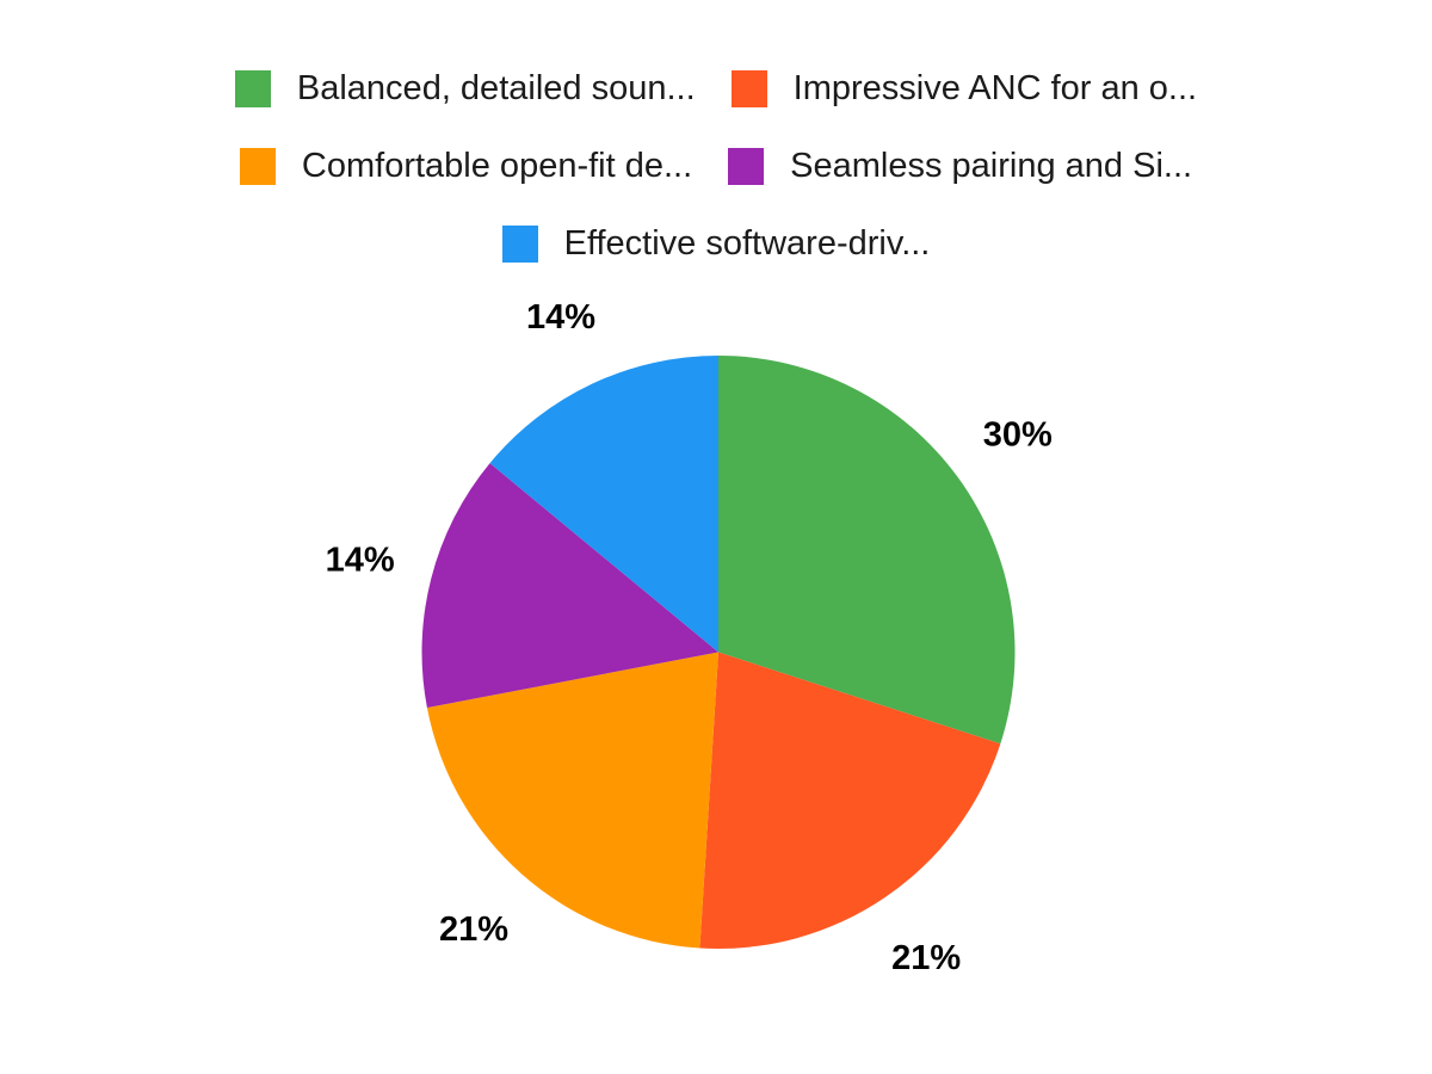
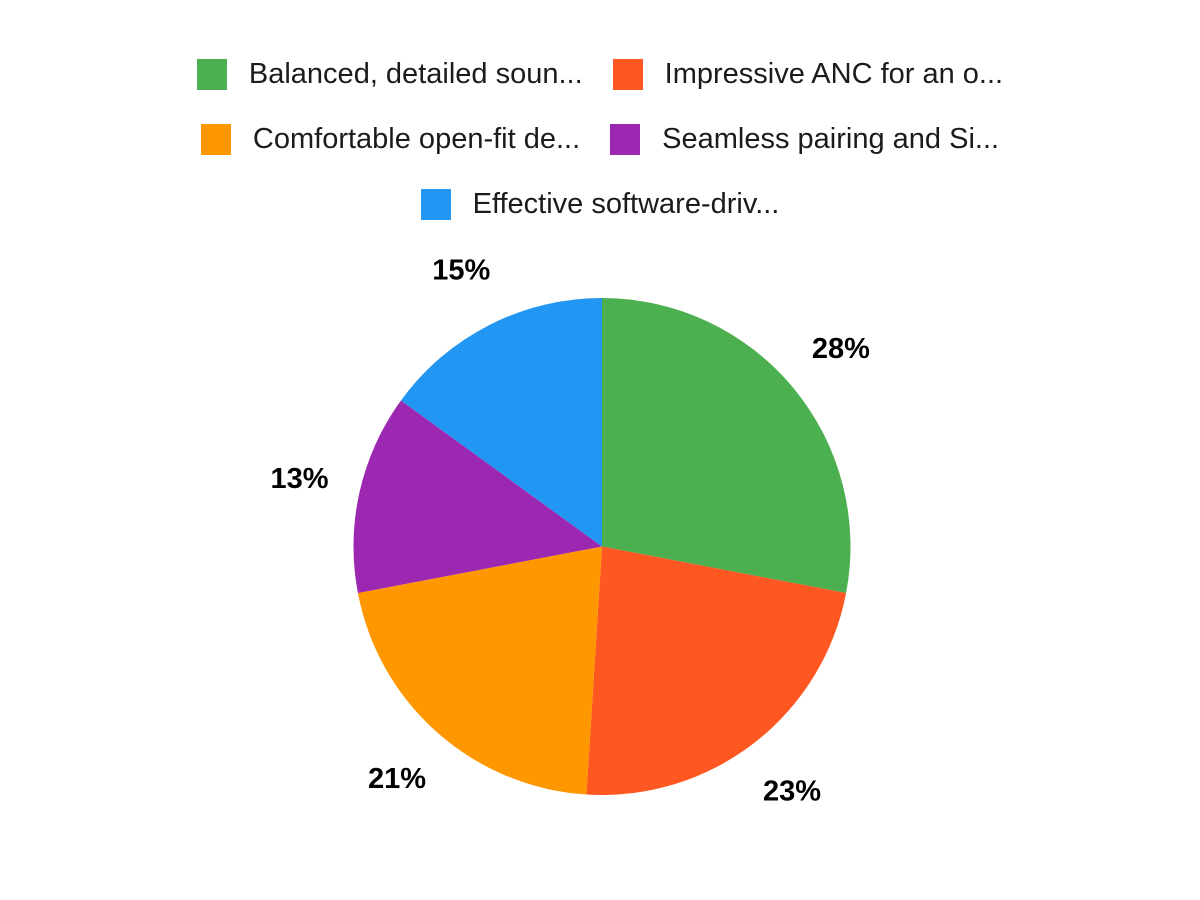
Balanced, detailed soun...: 30% -> 28%
Impressive ANC for an o...: 21% -> 23%
Seamless pairing and Si...: 14% -> 13%
Effective software-driv...: 14% -> 15%
